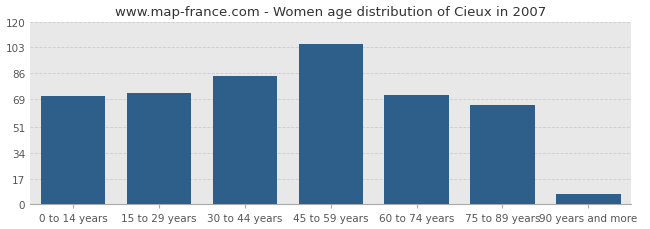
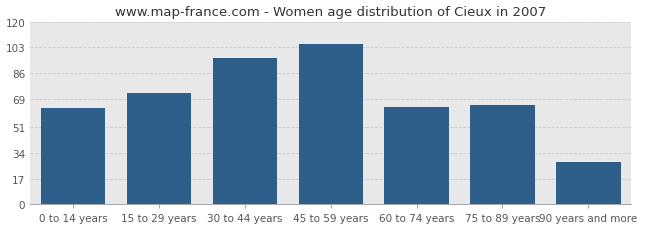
0 to 14 years: 71 -> 63
30 to 44 years: 84 -> 96
60 to 74 years: 72 -> 64
90 years and more: 7 -> 28
